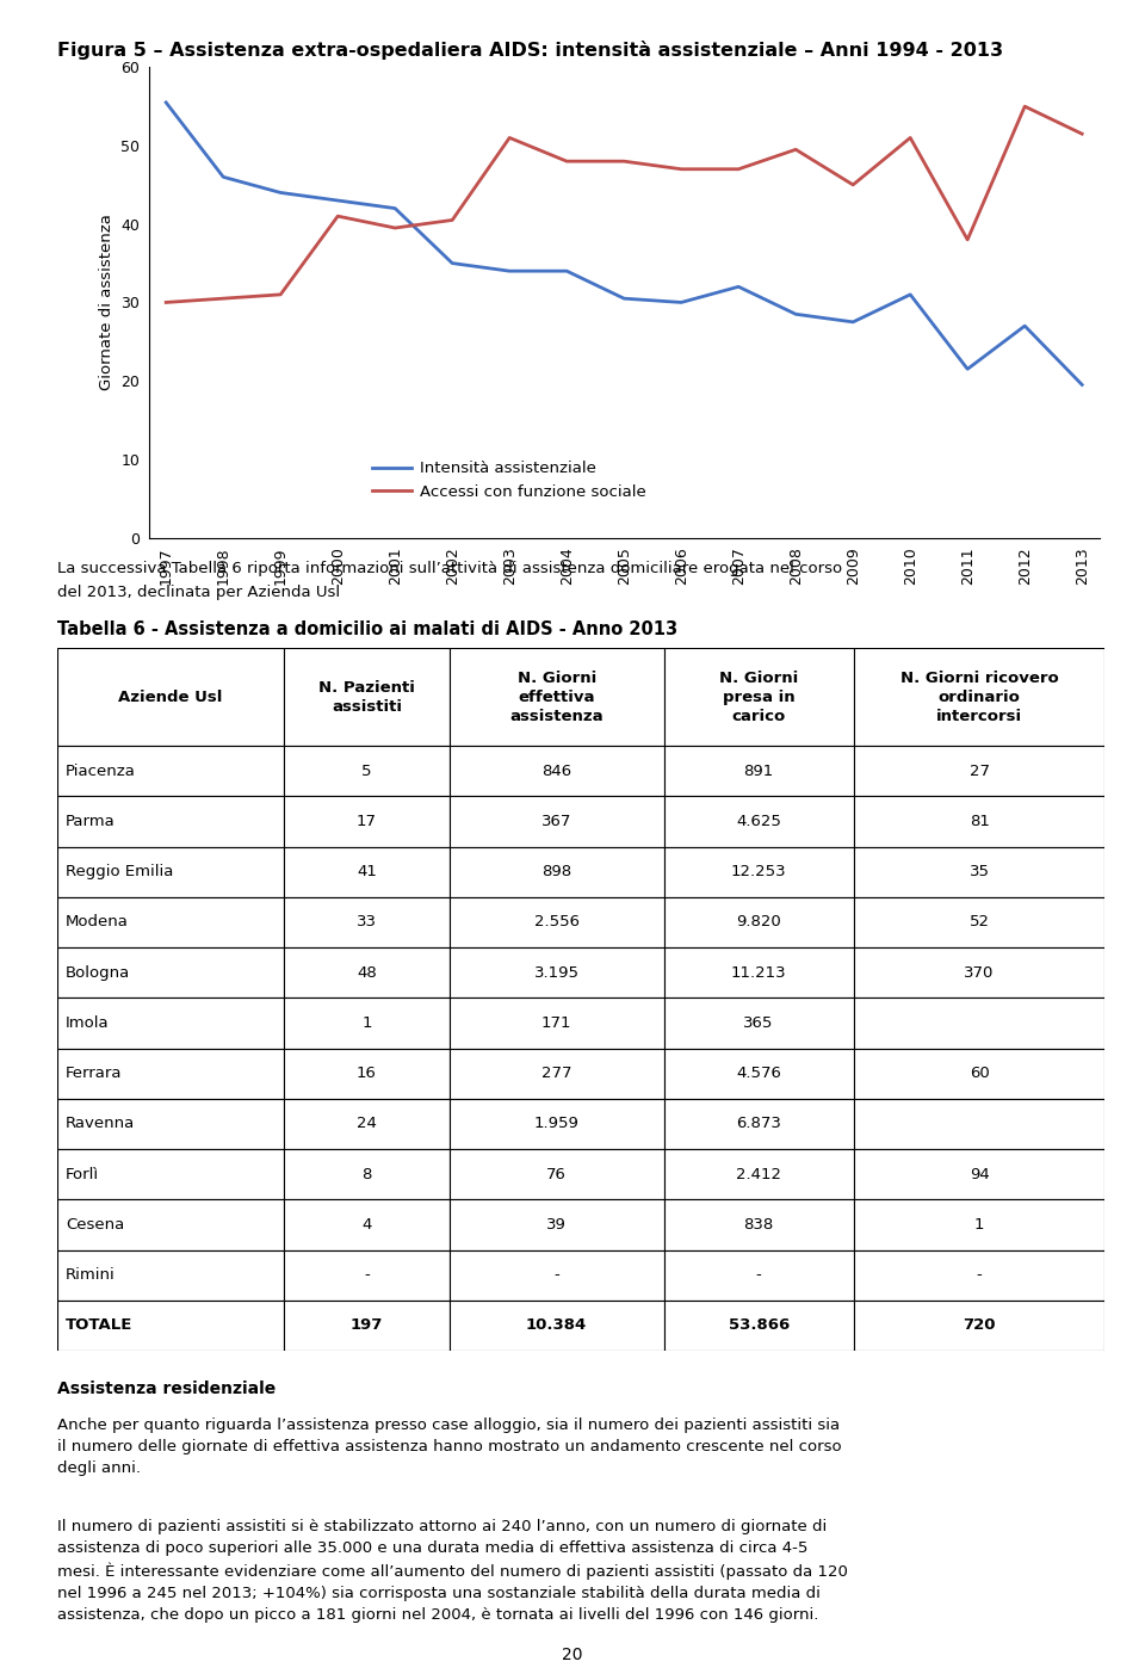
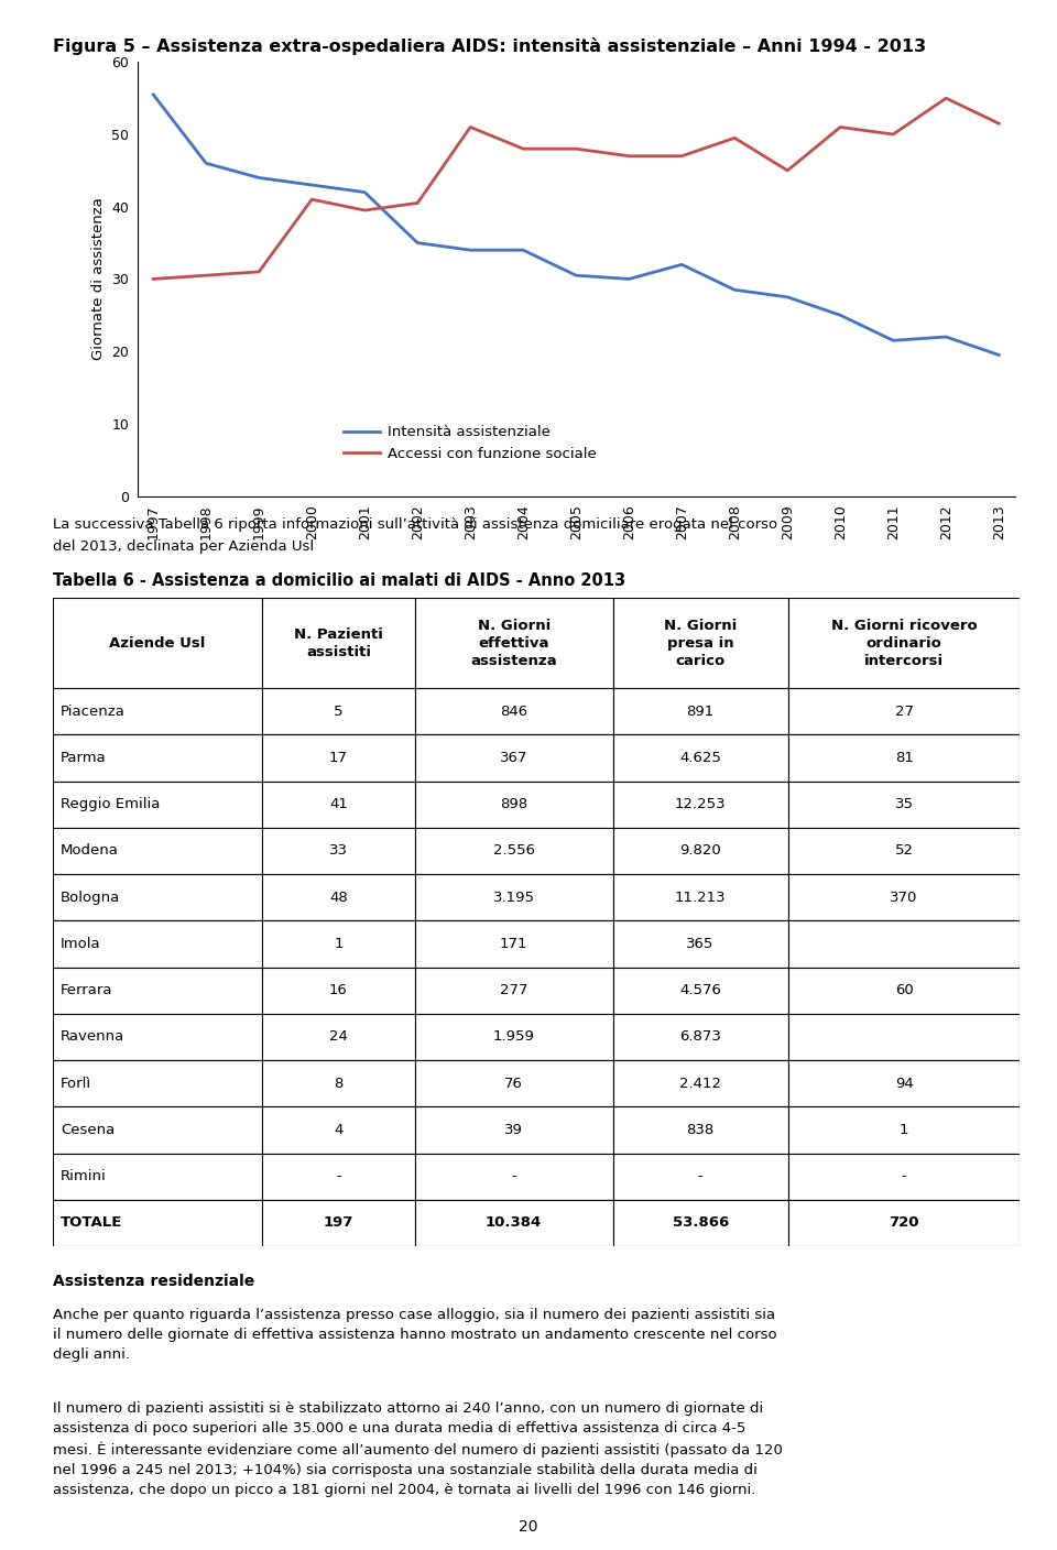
Intensità assistenziale/2010: 31.0 -> 25.0
Accessi con funzione sociale/2011: 38.0 -> 50.0
Intensità assistenziale/2012: 27.0 -> 22.0
